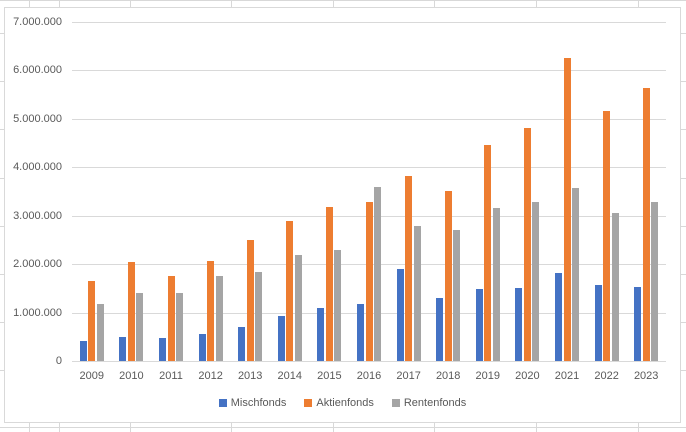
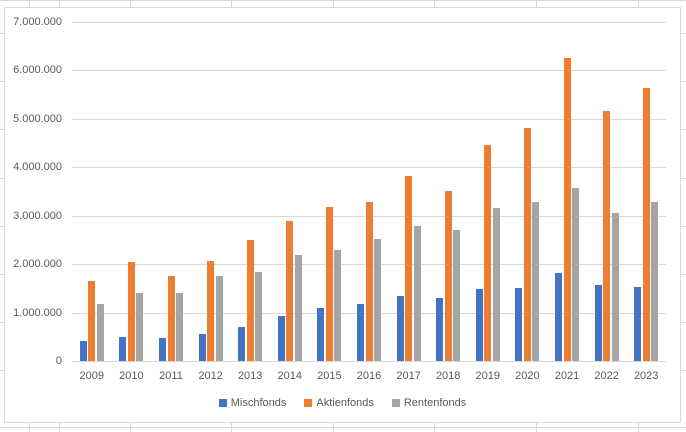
Rentenfonds/2016: 3600000 -> 2500000
Mischfonds/2017: 1900000 -> 1300000
